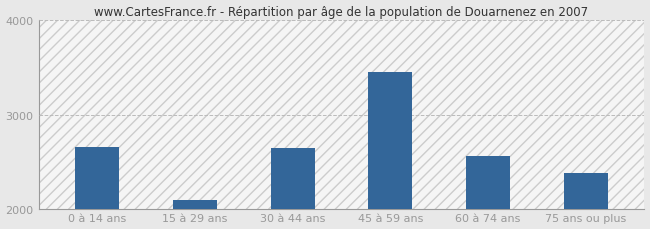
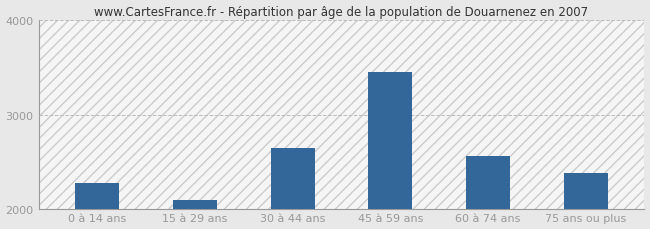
0 à 14 ans: 2660 -> 2280
